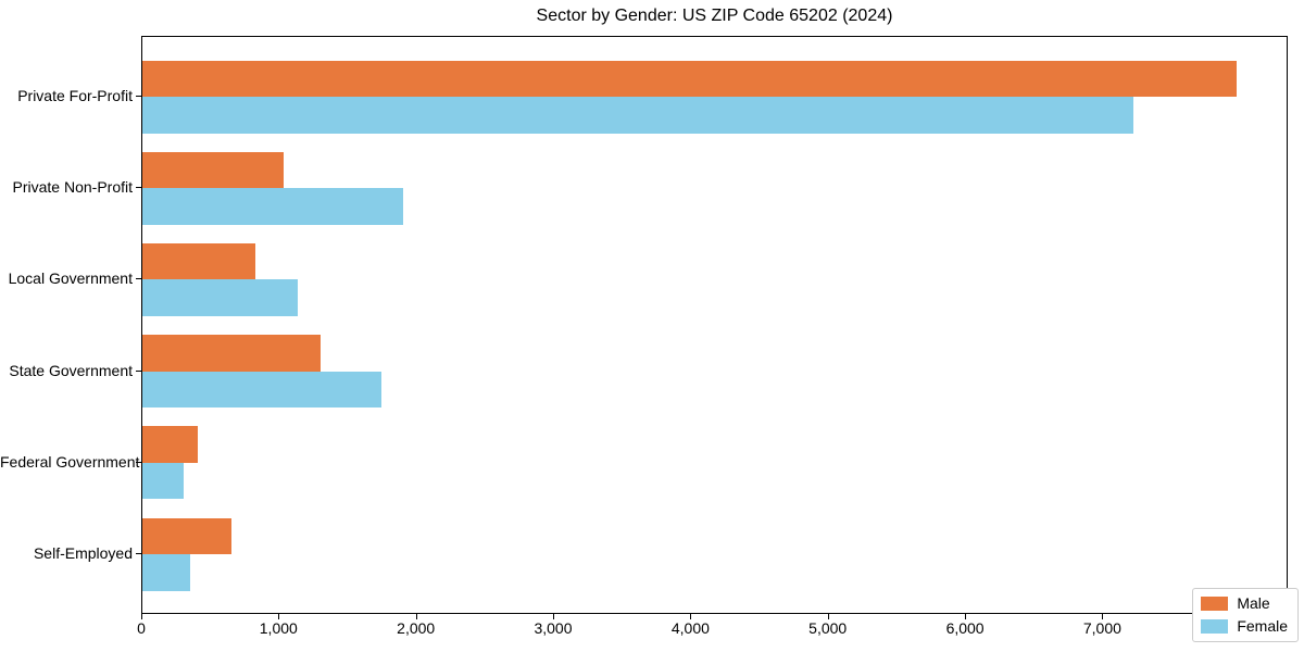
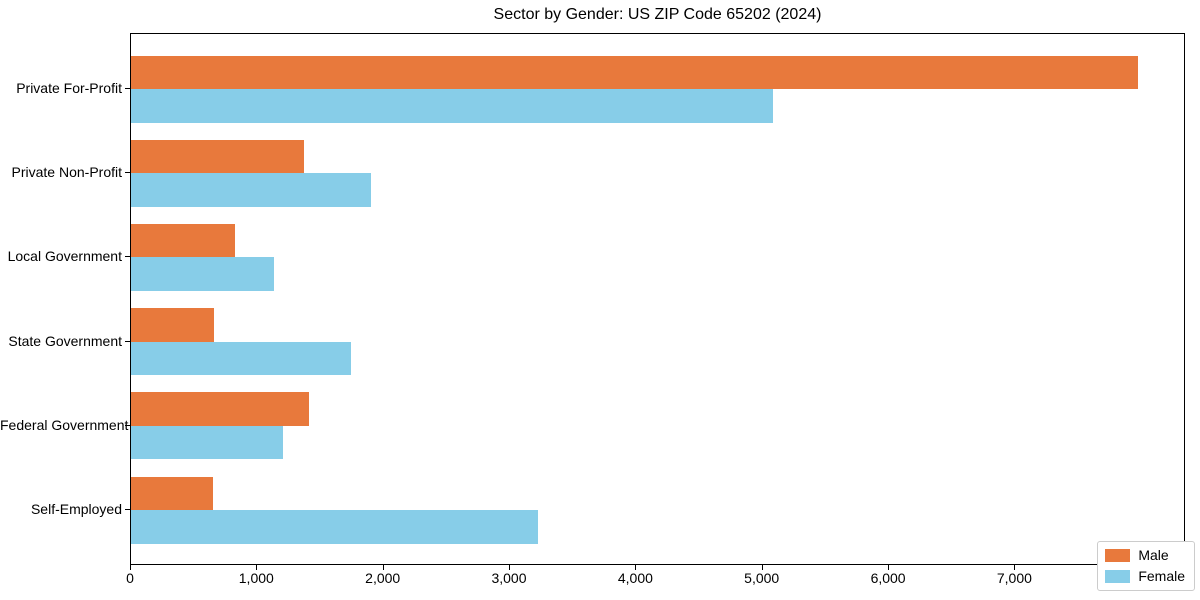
Female/Private For-Profit: 7220 -> 5080
Male/Private Non-Profit: 1030 -> 1370
Male/State Government: 1300 -> 660
Male/Federal Government: 400 -> 1410
Female/Federal Government: 300 -> 1200
Female/Self-Employed: 350 -> 3220
